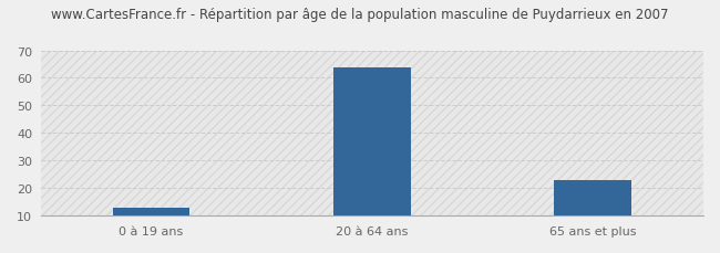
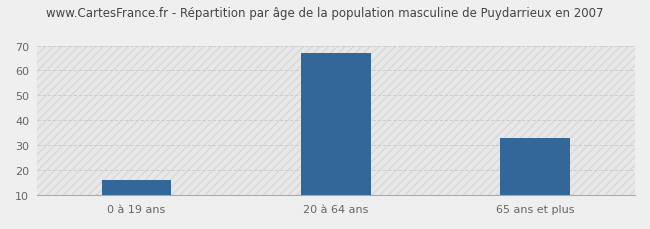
0 à 19 ans: 13 -> 16
20 à 64 ans: 64 -> 67
65 ans et plus: 23 -> 33
